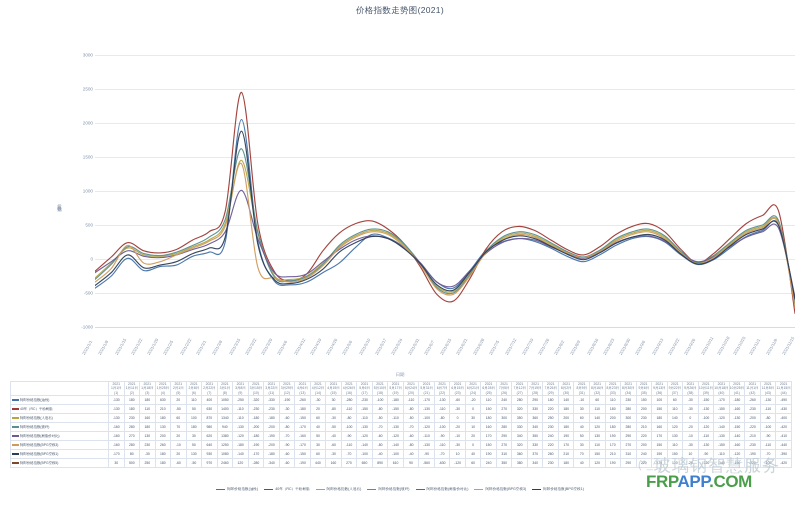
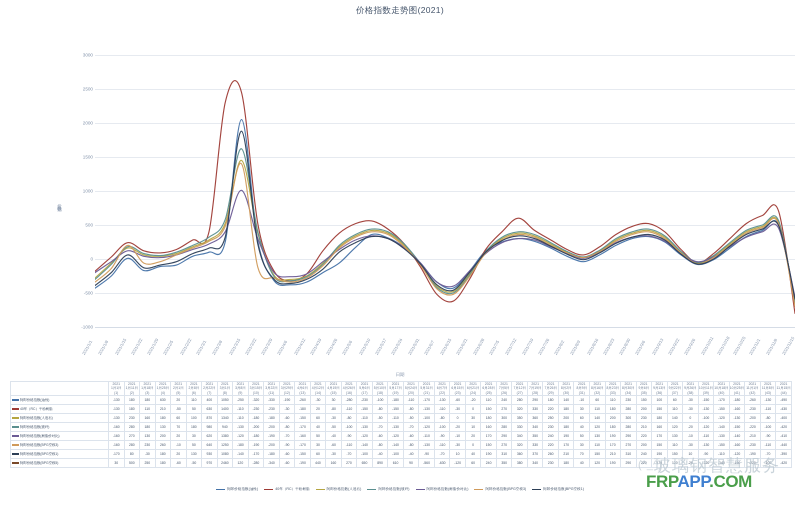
40年（RC）干粉树脂/2021/3/8: 700 -> 2300
40年（RC）干粉树脂/2021/7/12: 500 -> 600
